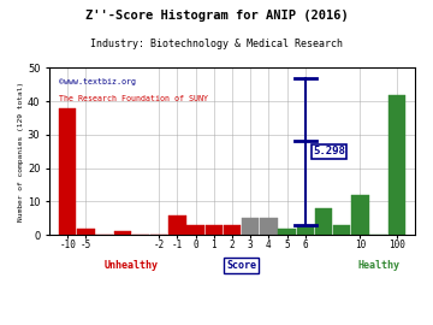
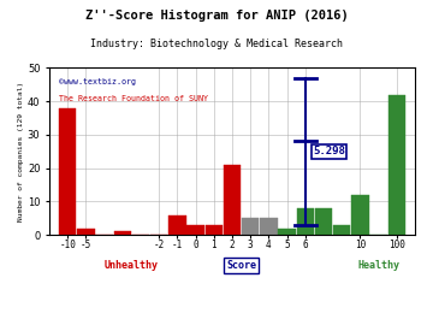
2: 3 -> 21
6: 3 -> 8
